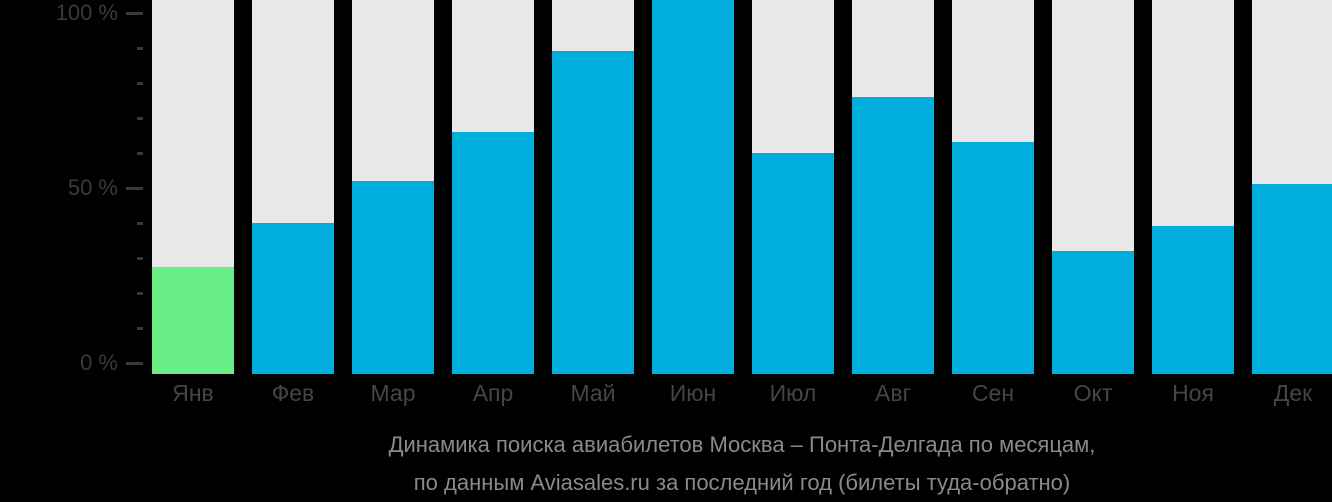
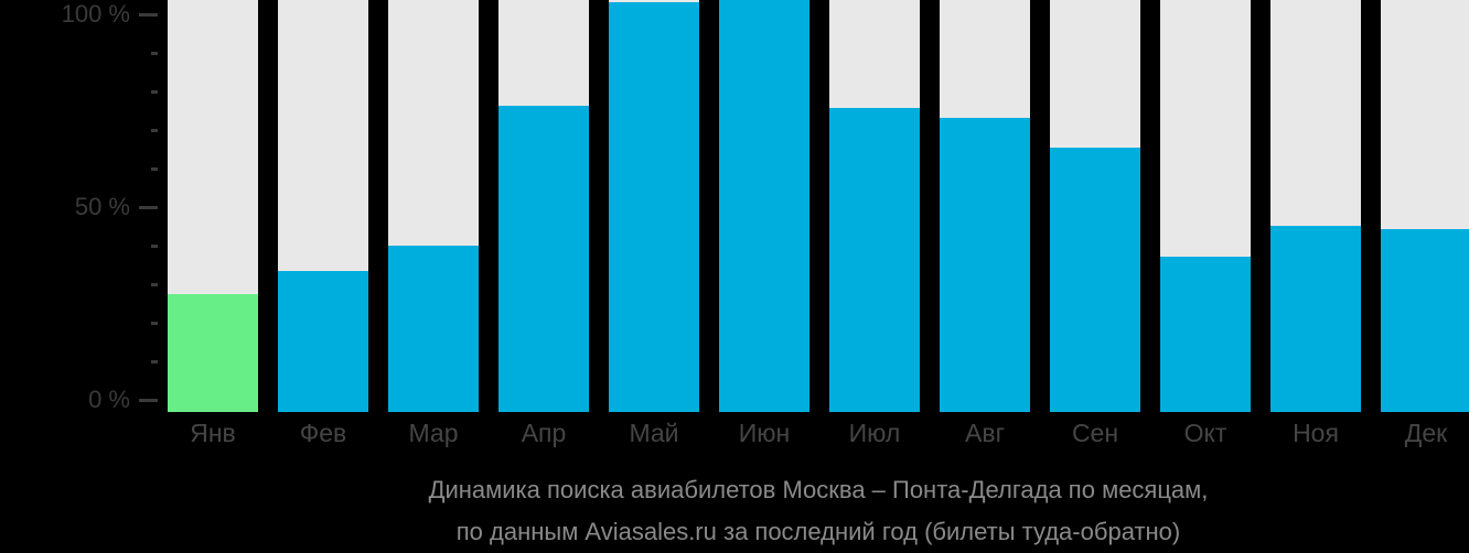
Фев: 40% -> 33%
Мар: 52% -> 40%
Апр: 66% -> 76%
Май: 89% -> 103%
Июл: 60% -> 76%
Авг: 76% -> 73%
Сен: 63% -> 65%
Окт: 32% -> 37%
Ноя: 39% -> 45%
Дек: 51% -> 44%
